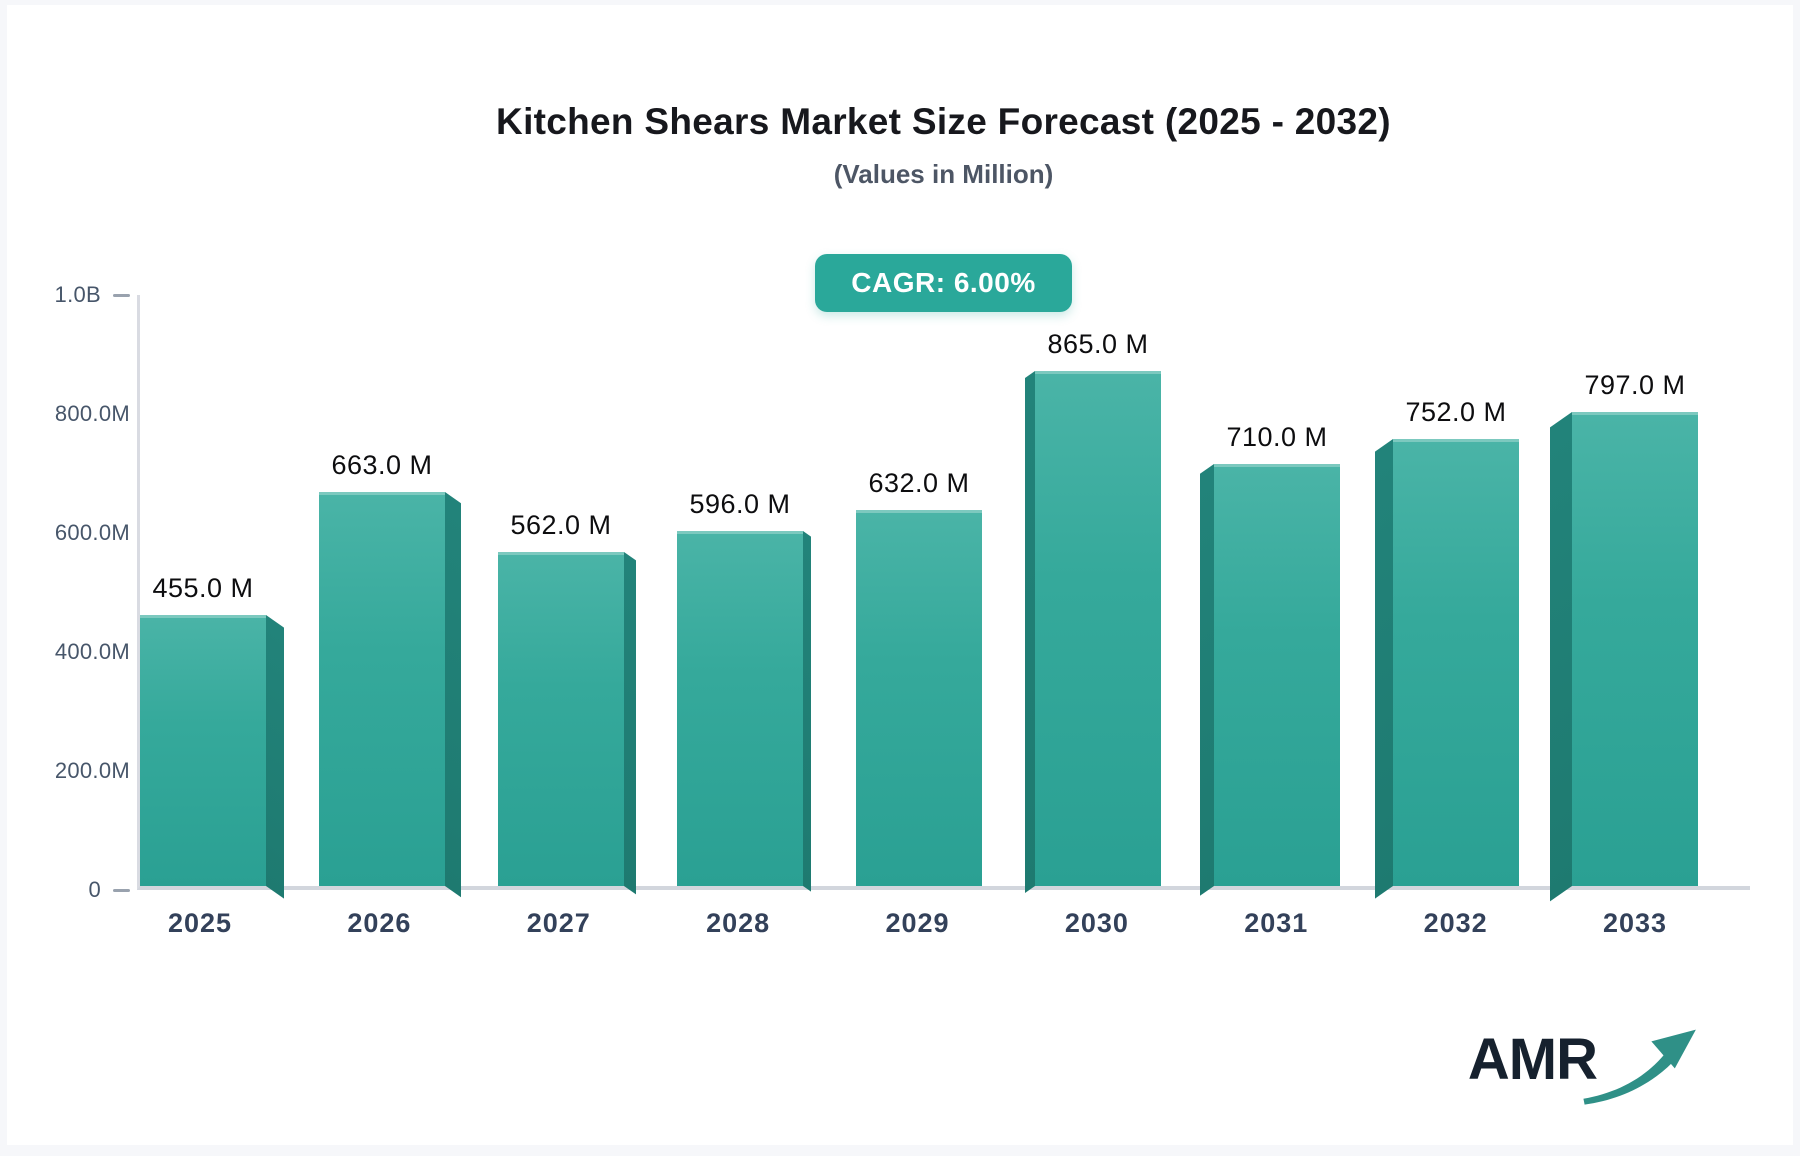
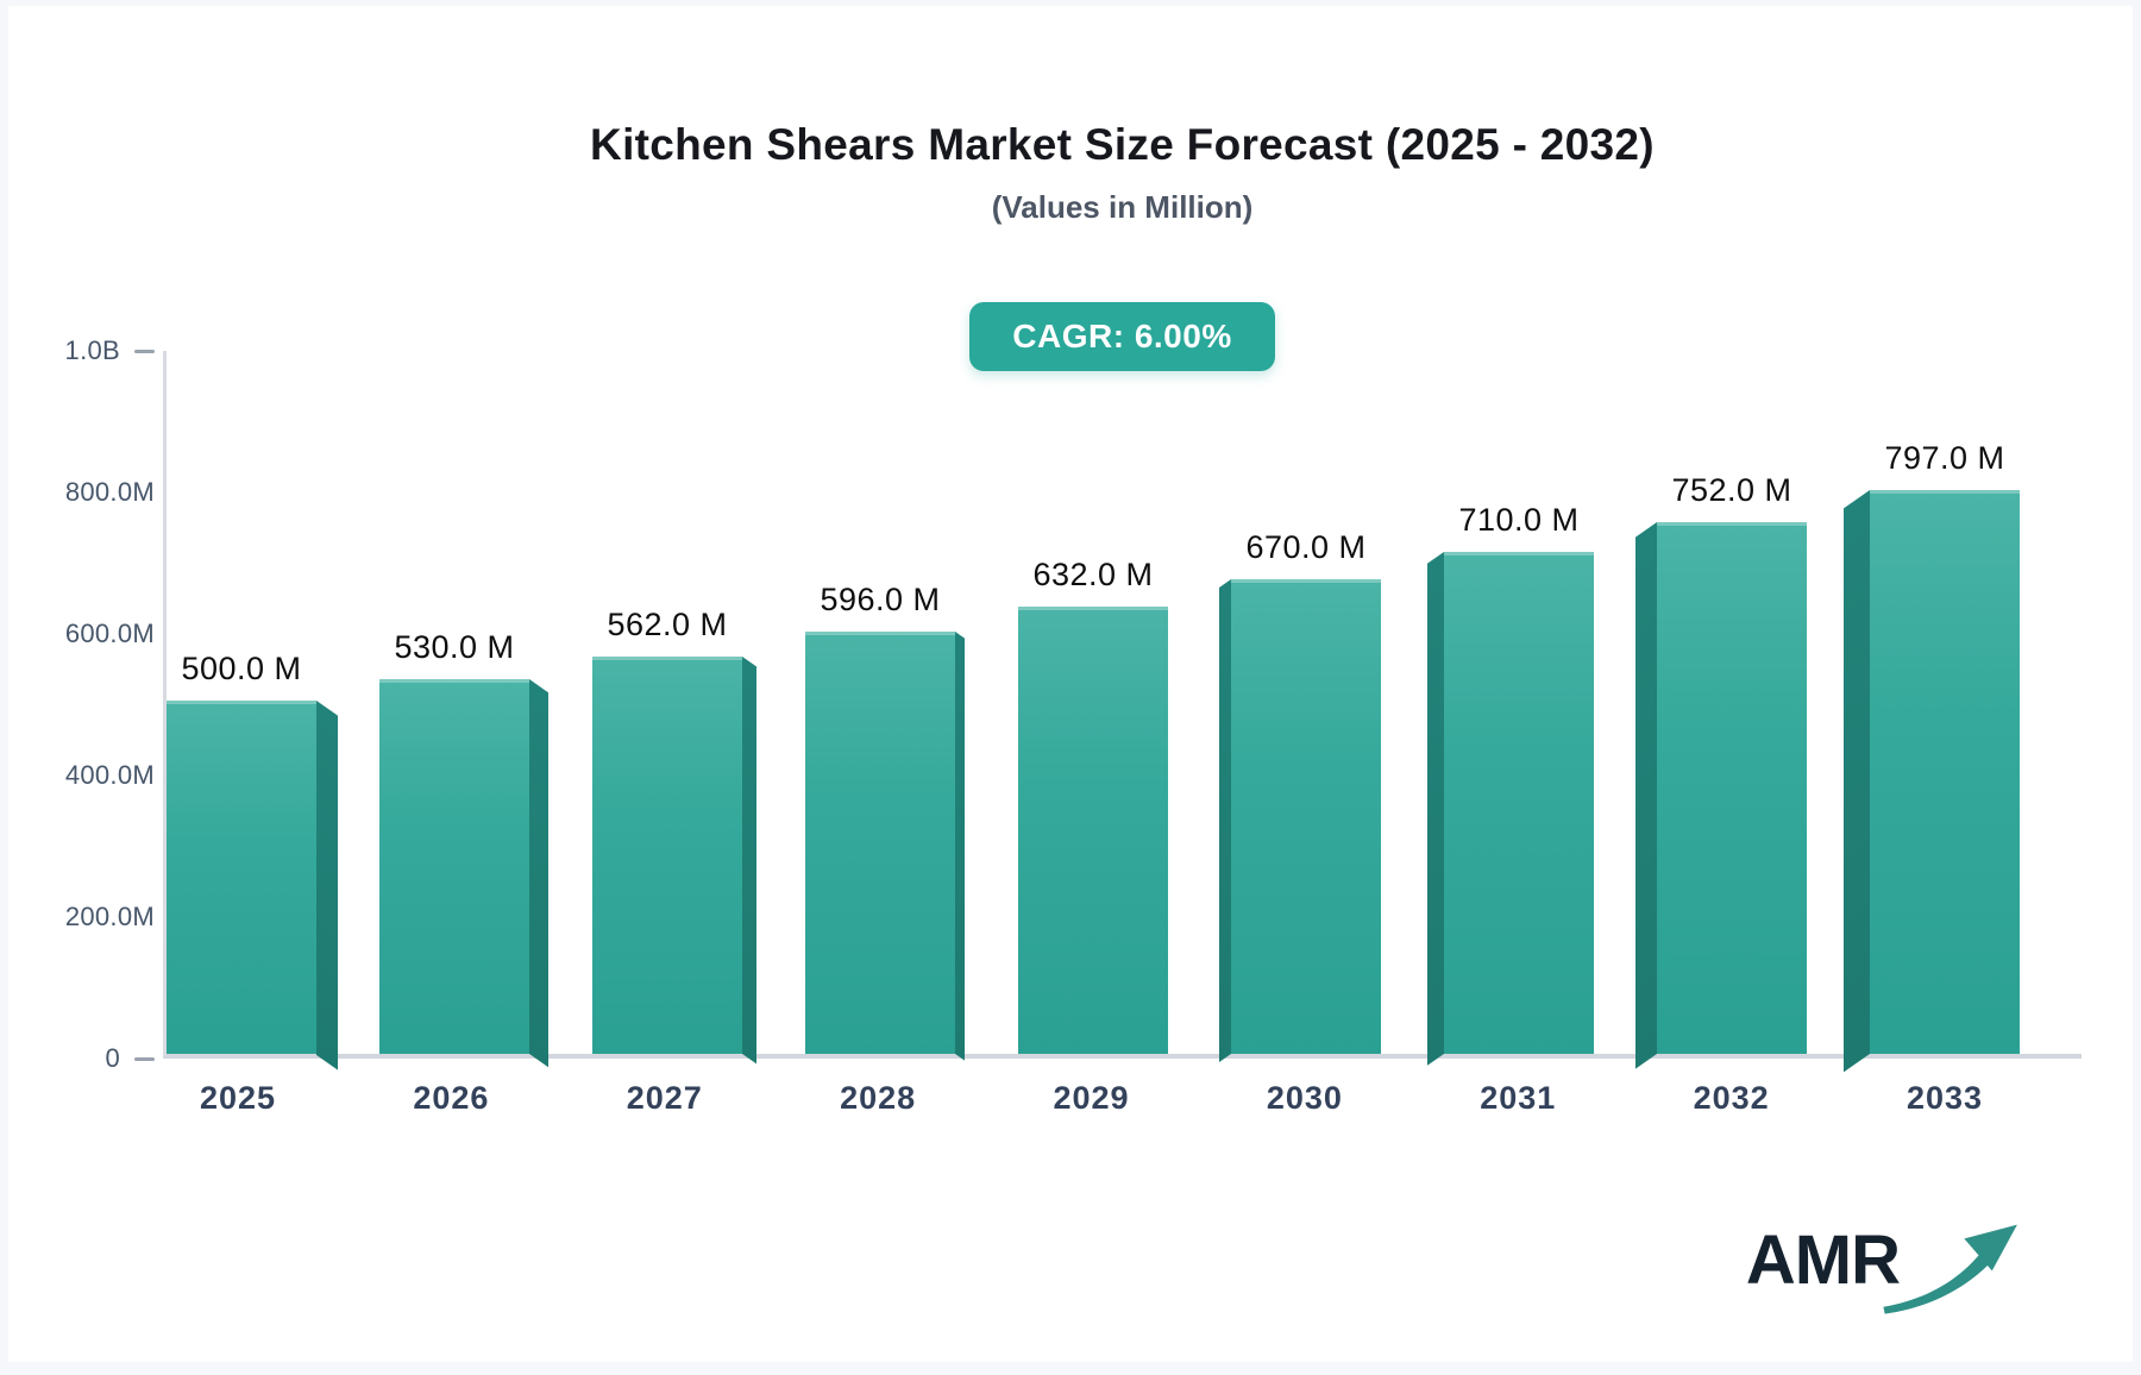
2025: 455.0 -> 500.0
2026: 663.0 -> 530.0
2030: 865.0 -> 670.0
